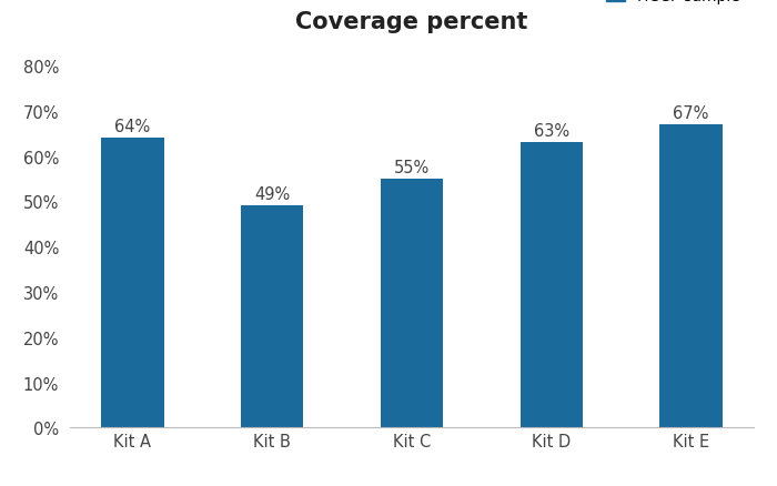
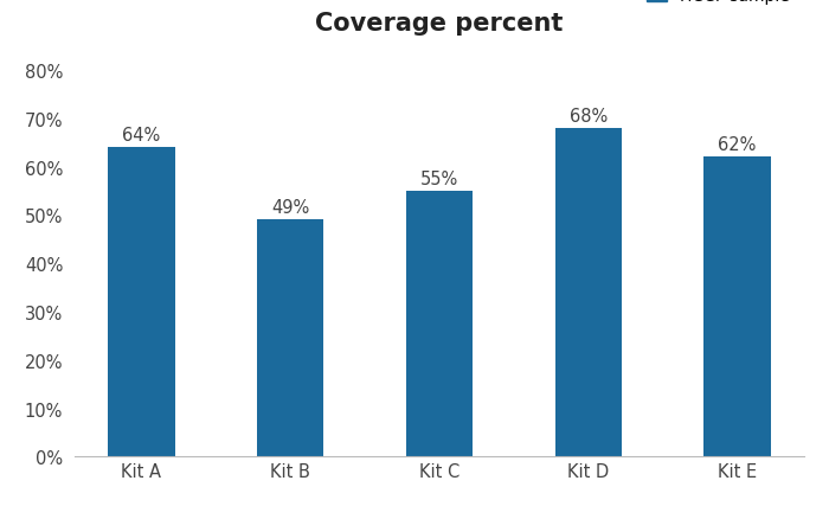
Kit D: 63% -> 68%
Kit E: 67% -> 62%
